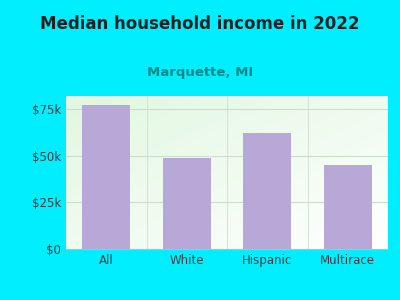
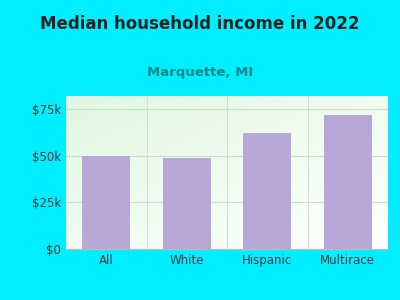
All: $77k -> $50k
Multirace: $45k -> $72k
